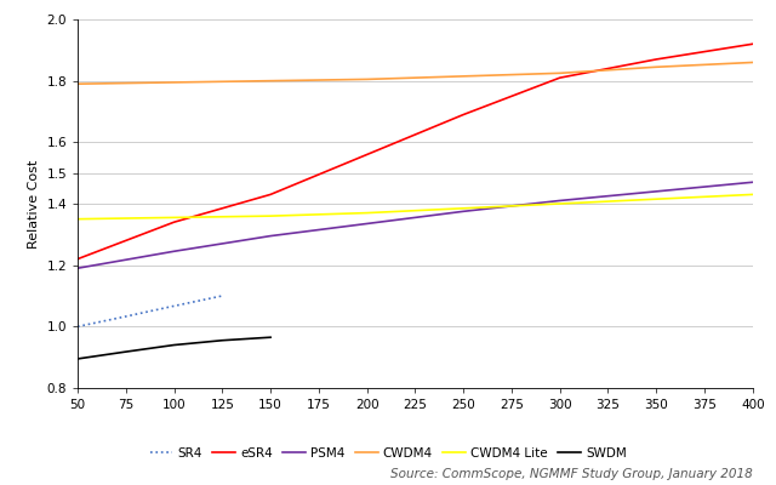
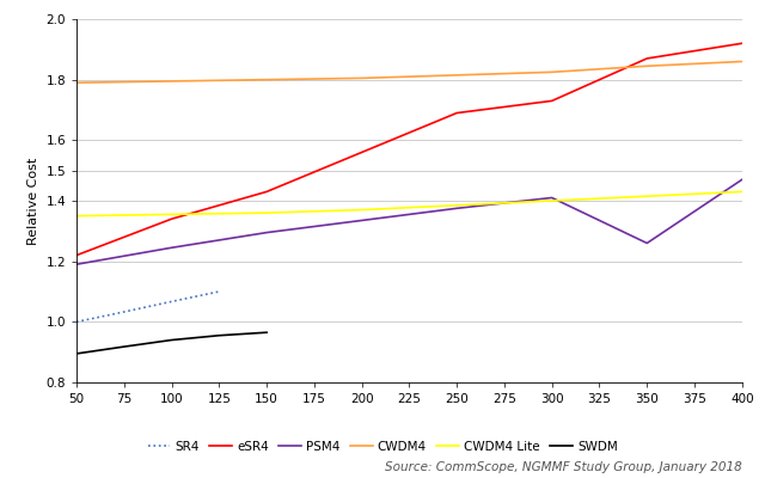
eSR4/300: 1.81 -> 1.73
PSM4/350: 1.440 -> 1.260
